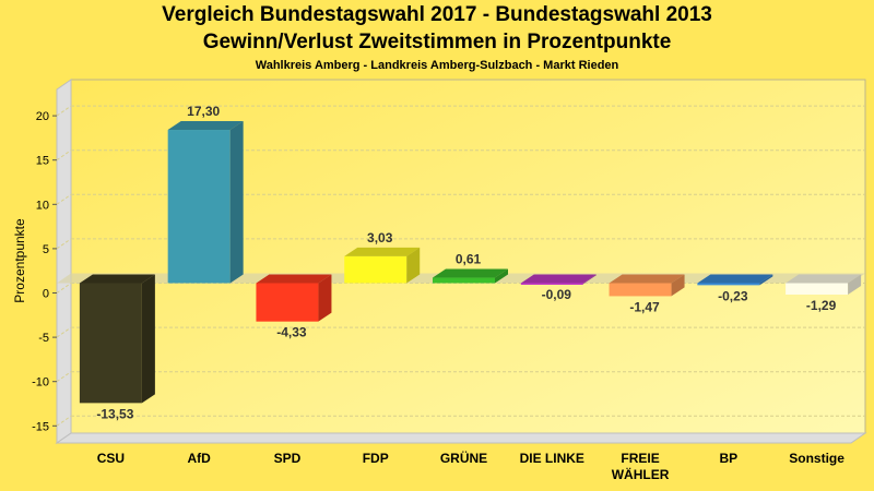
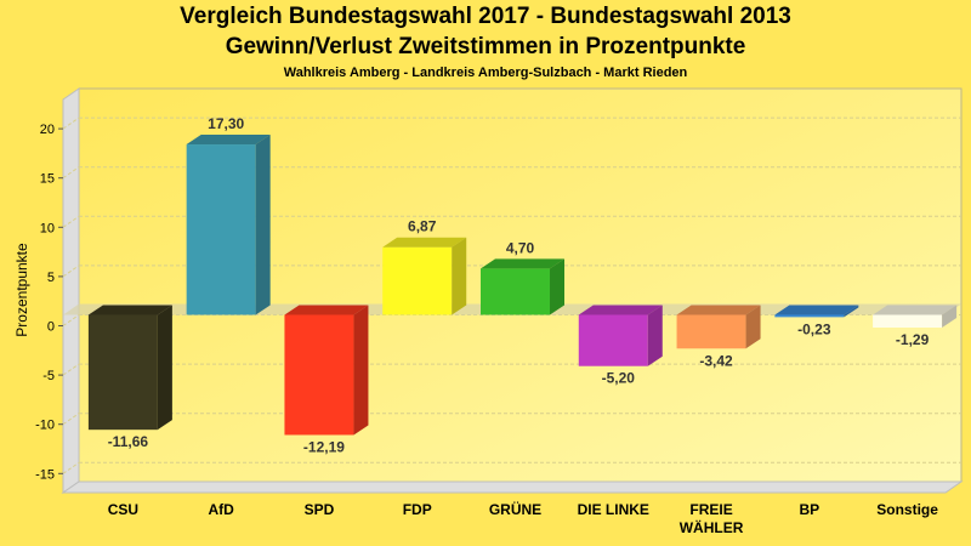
CSU: -13,53 -> -11,66
SPD: -4,33 -> -12,19
FDP: 3,03 -> 6,87
GRÜNE: 0,61 -> 4,70
DIE LINKE: -0,09 -> -5,20
FREIE WÄHLER: -1,47 -> -3,42
